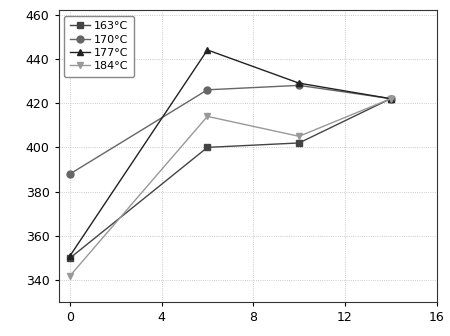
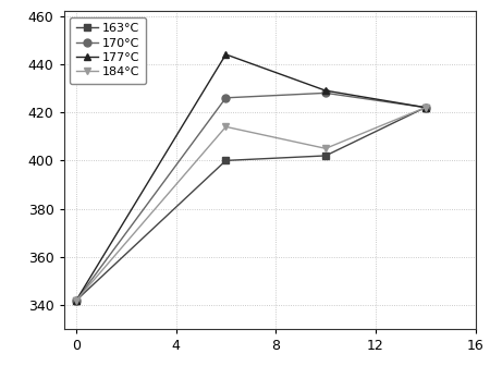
163°C/0: 350 -> 342
170°C/0: 388 -> 342
177°C/0: 351 -> 342
